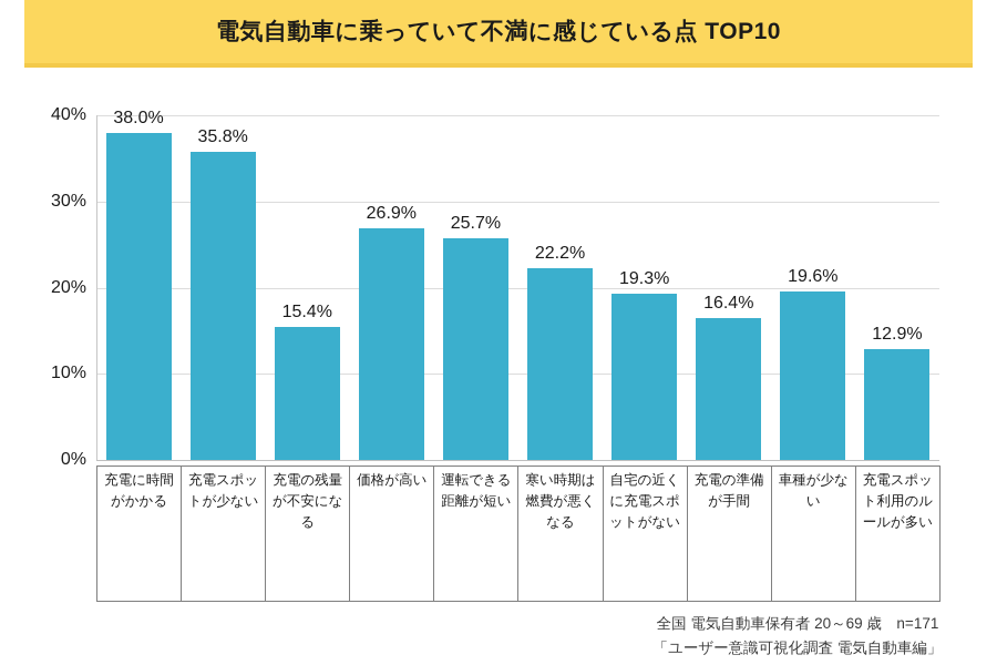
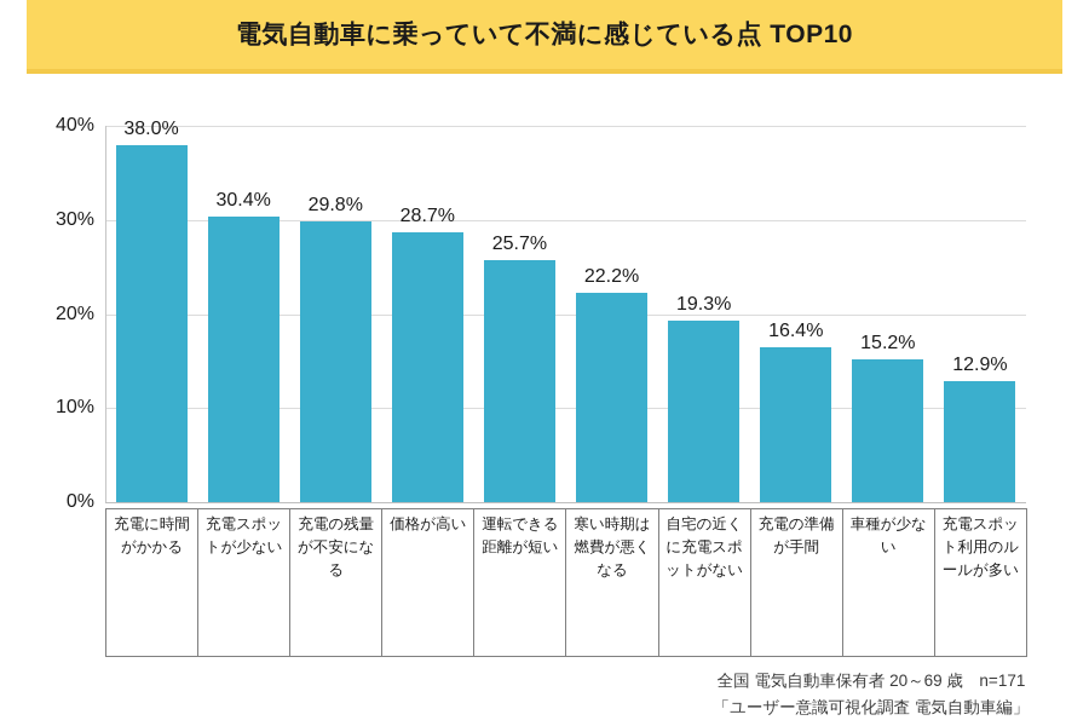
充電スポットが少ない: 35.8% -> 30.4%
充電の残量が不安になる: 15.4% -> 29.8%
価格が高い: 26.9% -> 28.7%
車種が少ない: 19.6% -> 15.2%
